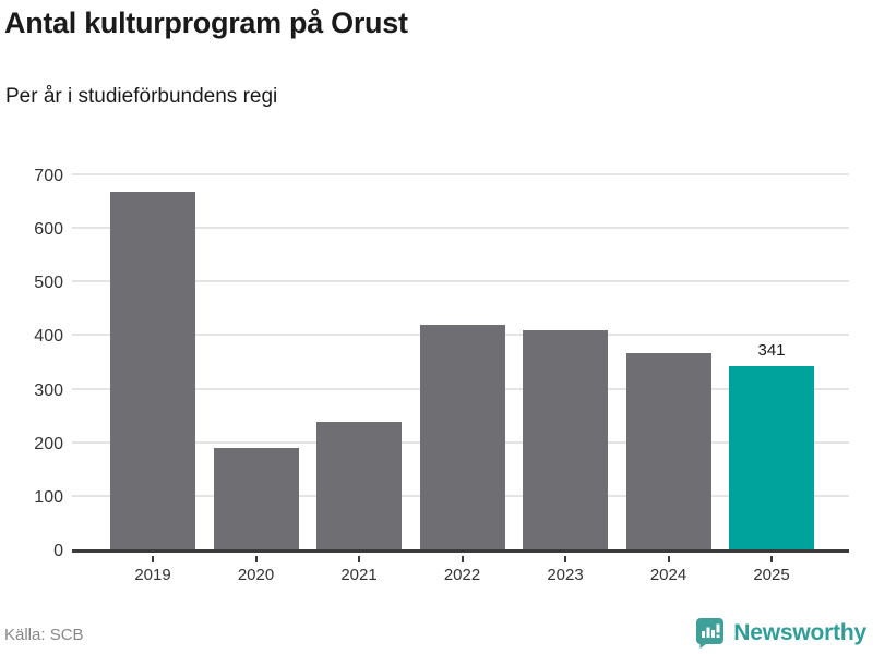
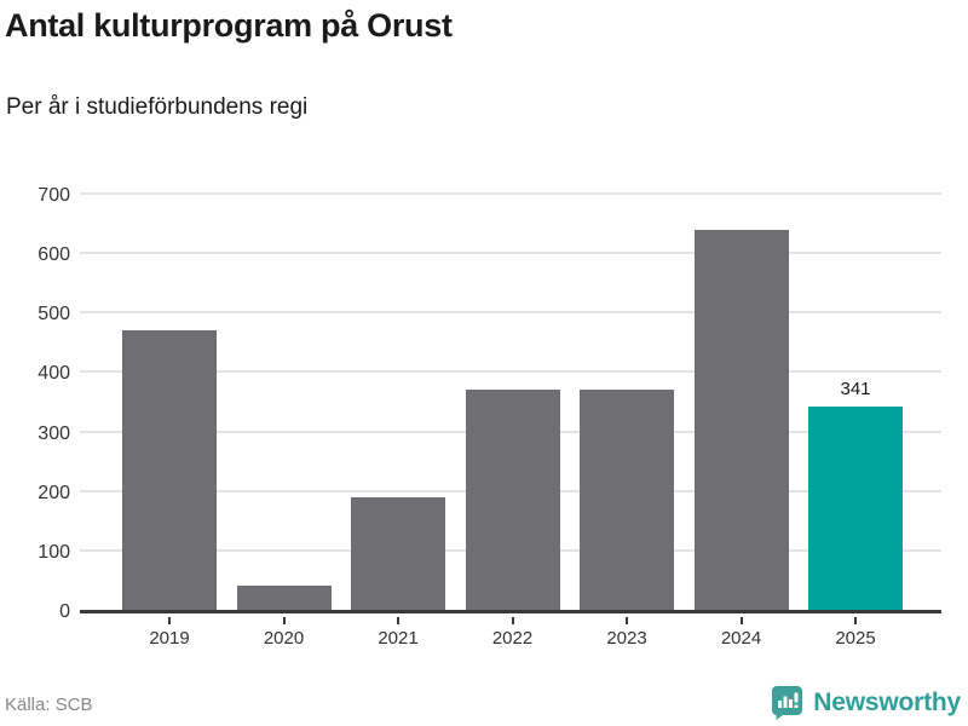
2019: 670 -> 470
2020: 190 -> 40
2021: 240 -> 190
2022: 420 -> 370
2023: 410 -> 370
2024: 370 -> 640
